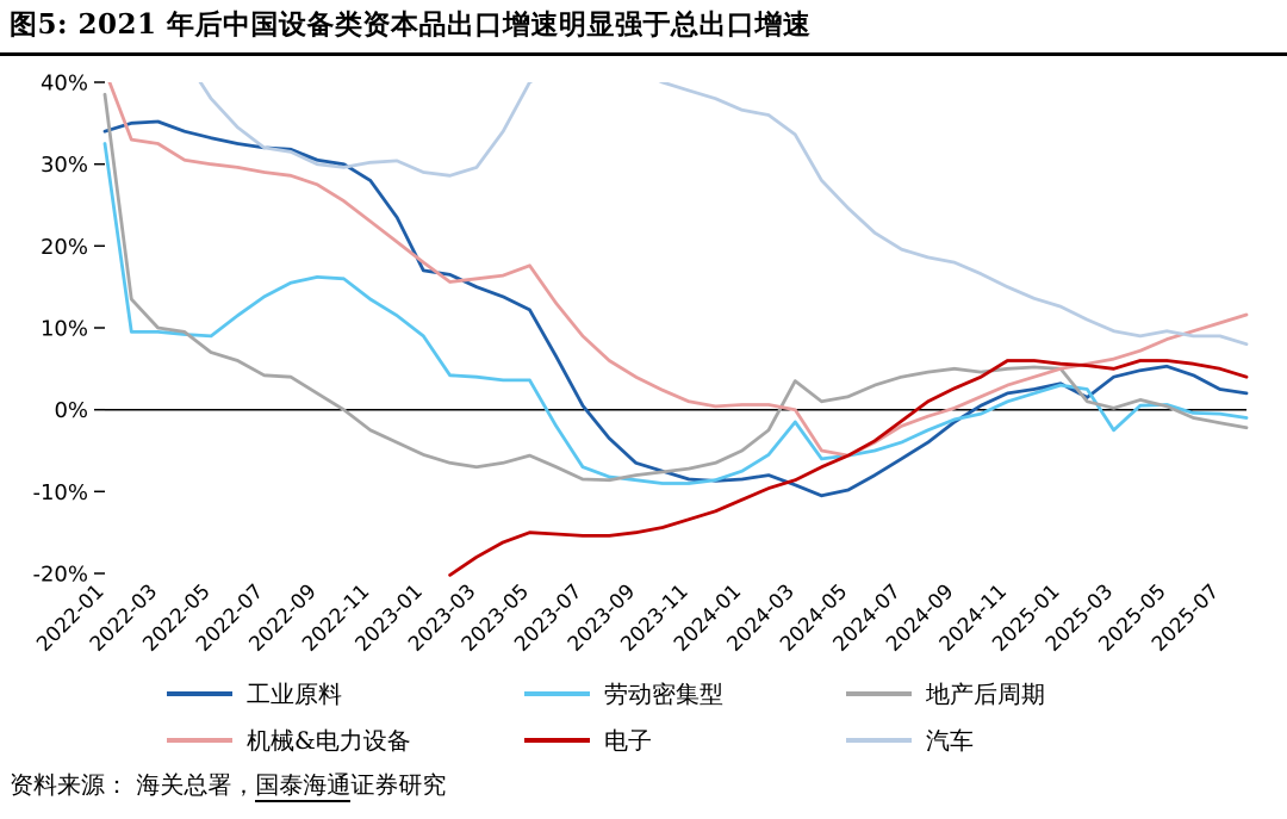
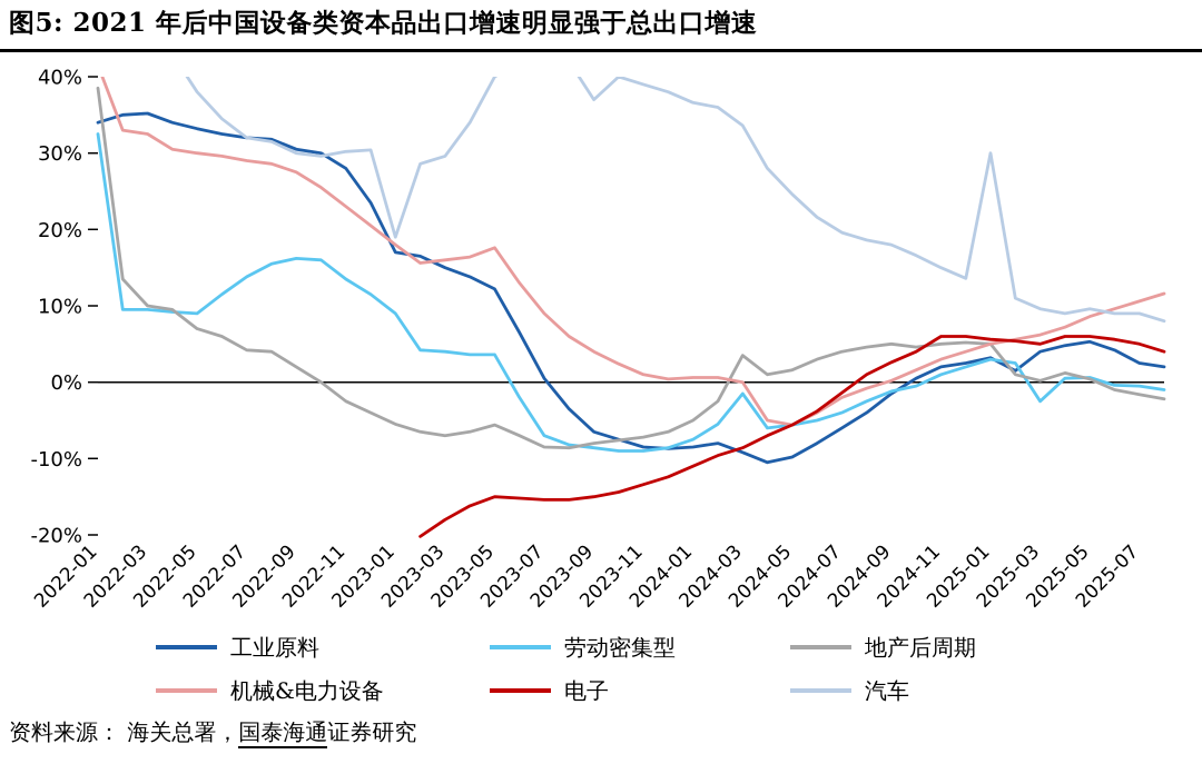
汽车/2023-01: 29% -> 19%
汽车/2023-09: 42% -> 37%
汽车/2025-01: 13% -> 30%
